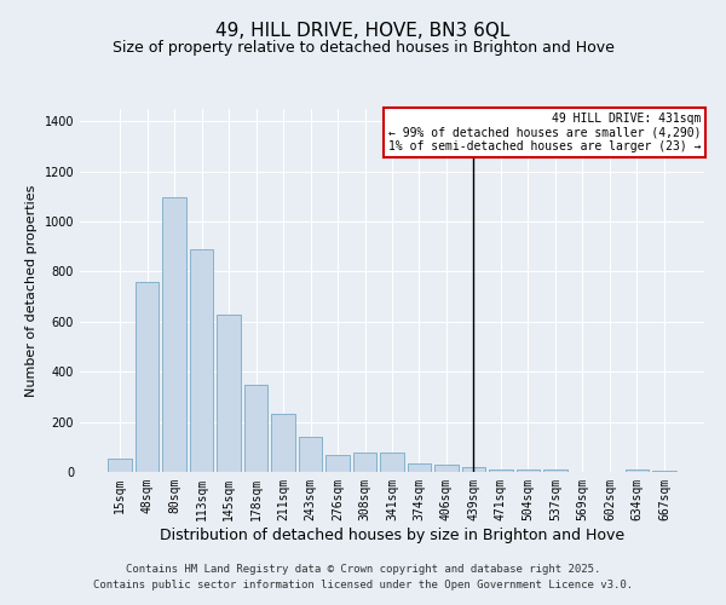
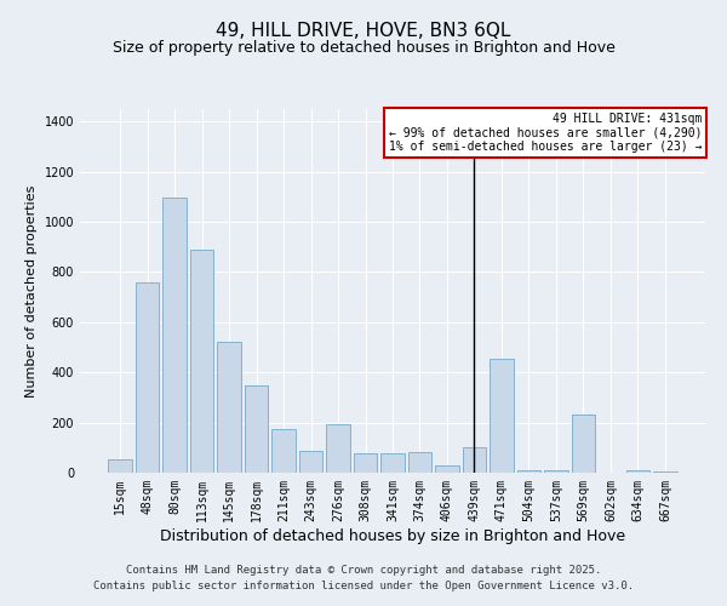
145sqm: 630 -> 520
211sqm: 233 -> 175
243sqm: 140 -> 85
276sqm: 70 -> 195
374sqm: 35 -> 80
439sqm: 20 -> 100
471sqm: 12 -> 455
569sqm: 2 -> 230
